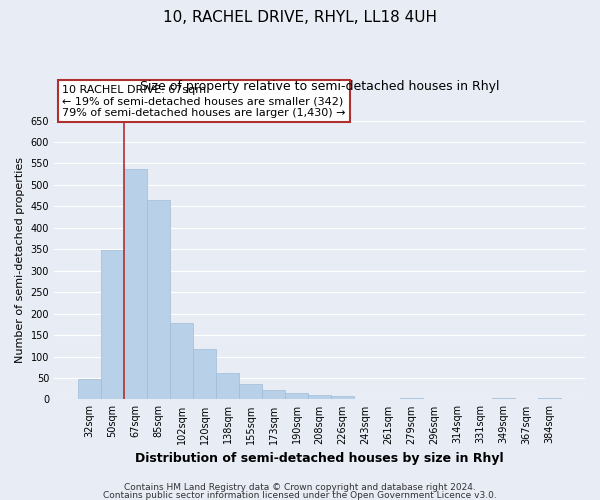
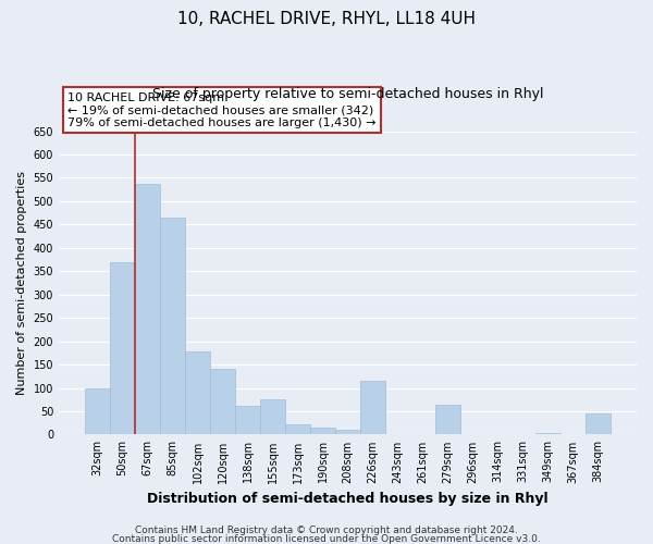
32sqm: 47 -> 100
50sqm: 348 -> 370
120sqm: 118 -> 140
155sqm: 36 -> 75
226sqm: 8 -> 115
279sqm: 3 -> 65
384sqm: 3 -> 45
